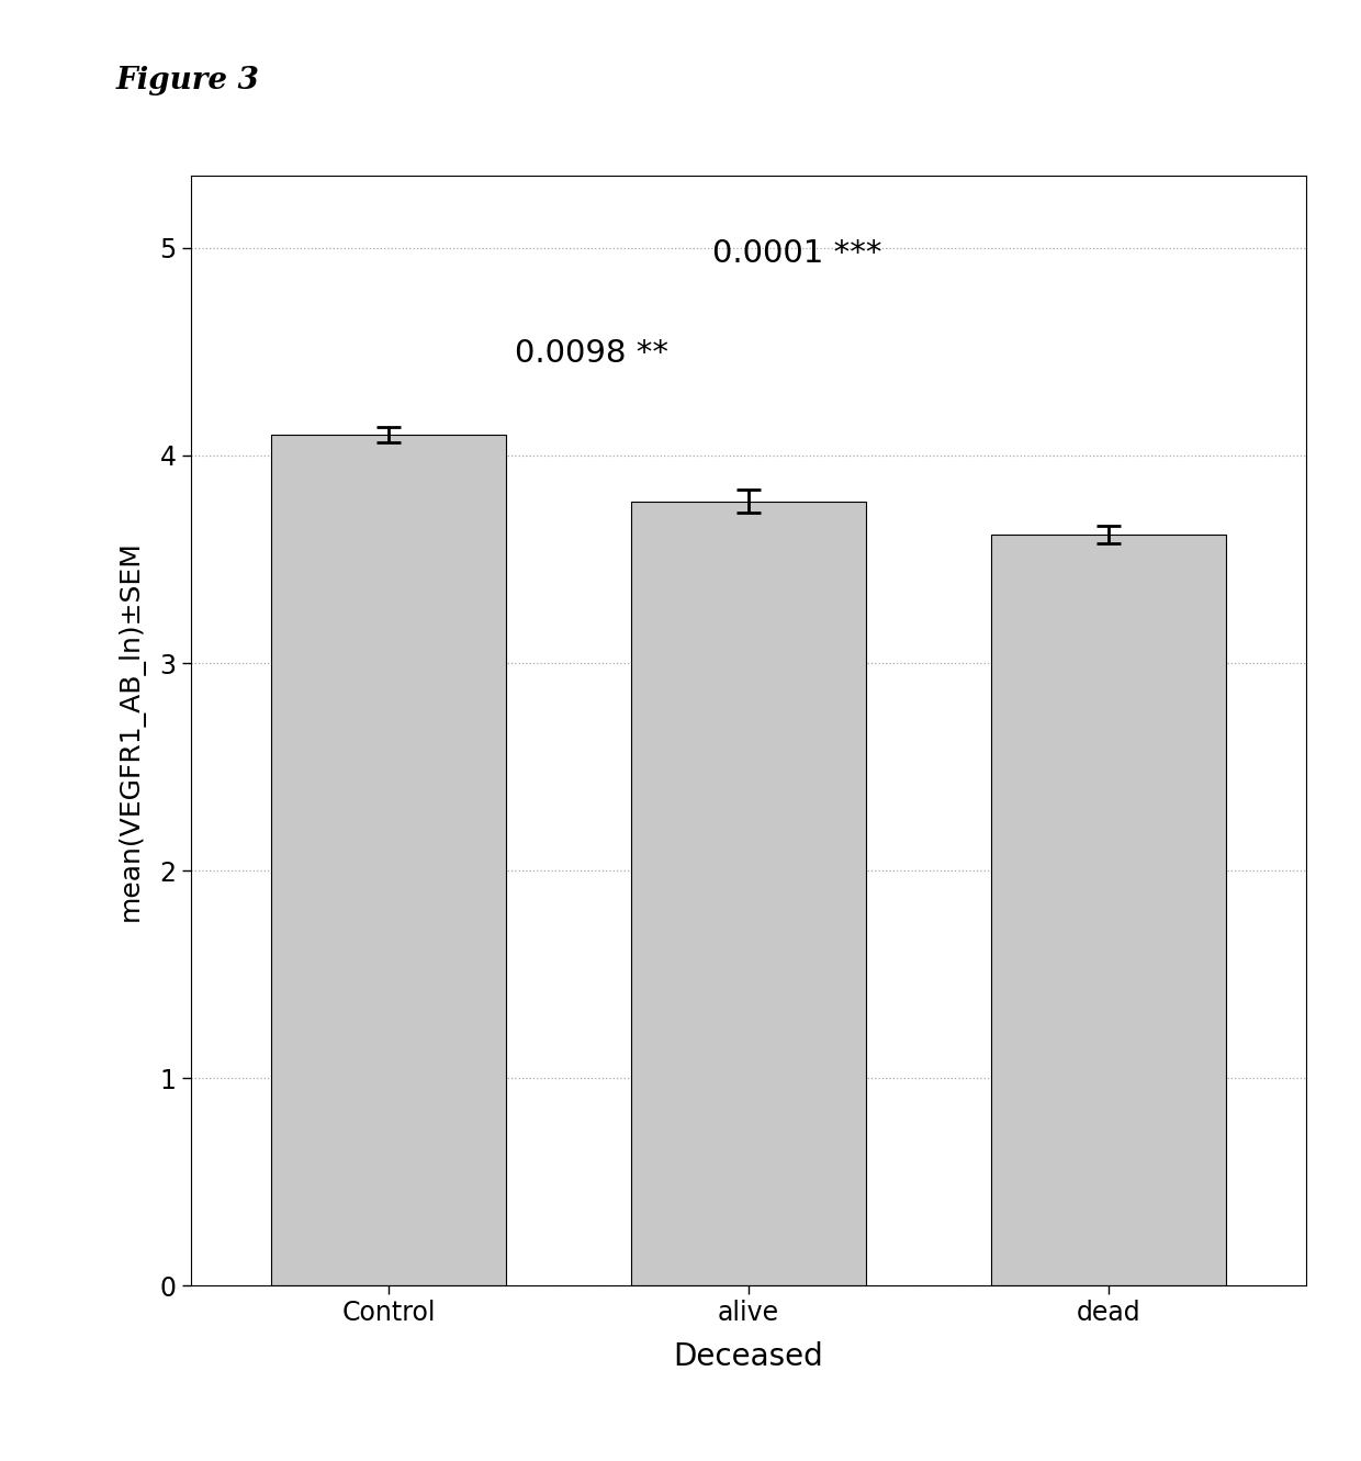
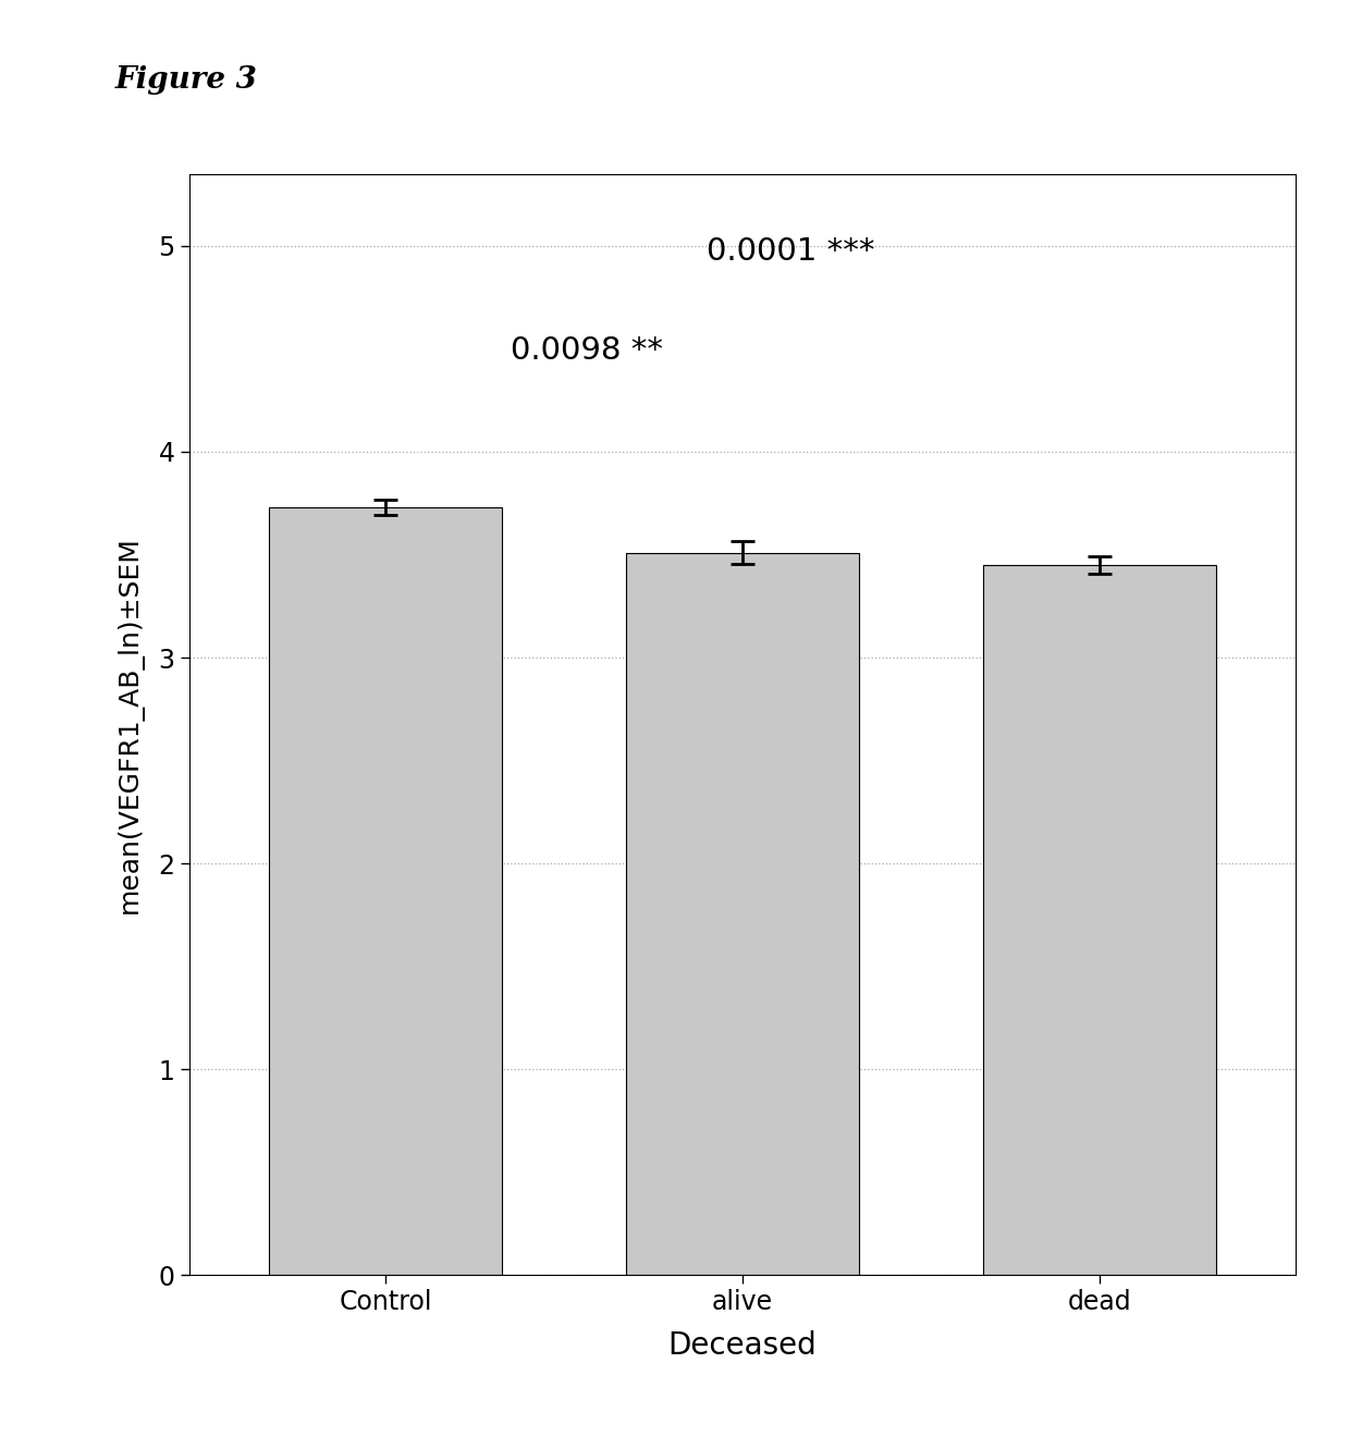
Control: 4.10 -> 3.73
alive: 3.78 -> 3.51
dead: 3.62 -> 3.45
